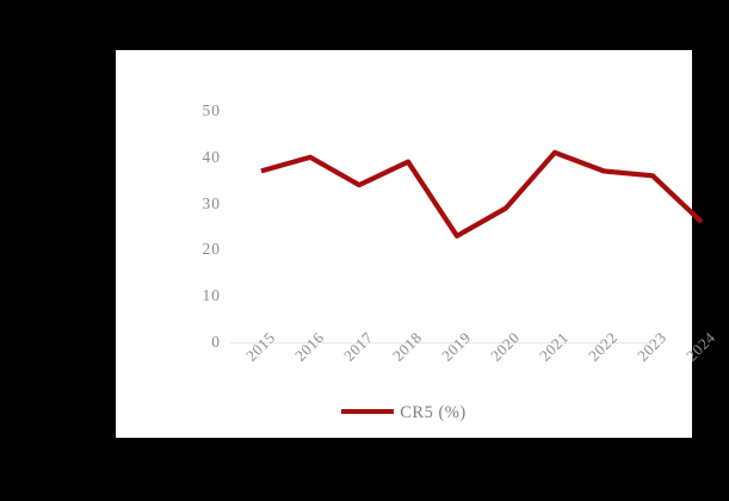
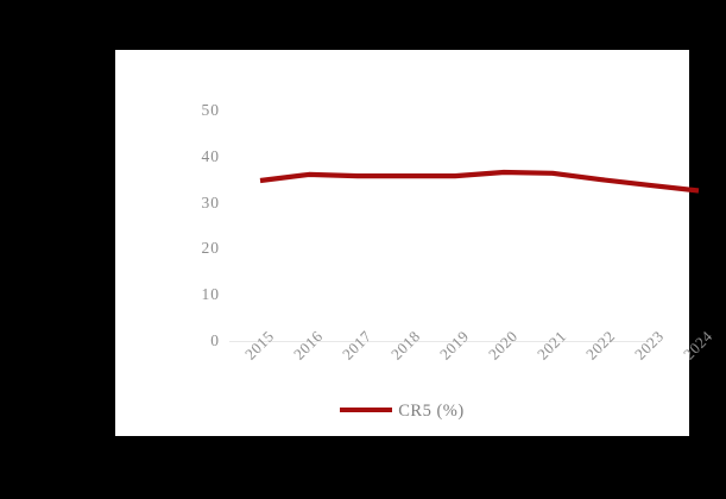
2015: 37 -> 35
2016: 40 -> 36
2017: 34 -> 36
2018: 39 -> 36
2019: 23 -> 36
2020: 29 -> 37
2021: 41 -> 36
2022: 37 -> 35
2023: 36 -> 34
2024: 26 -> 33
